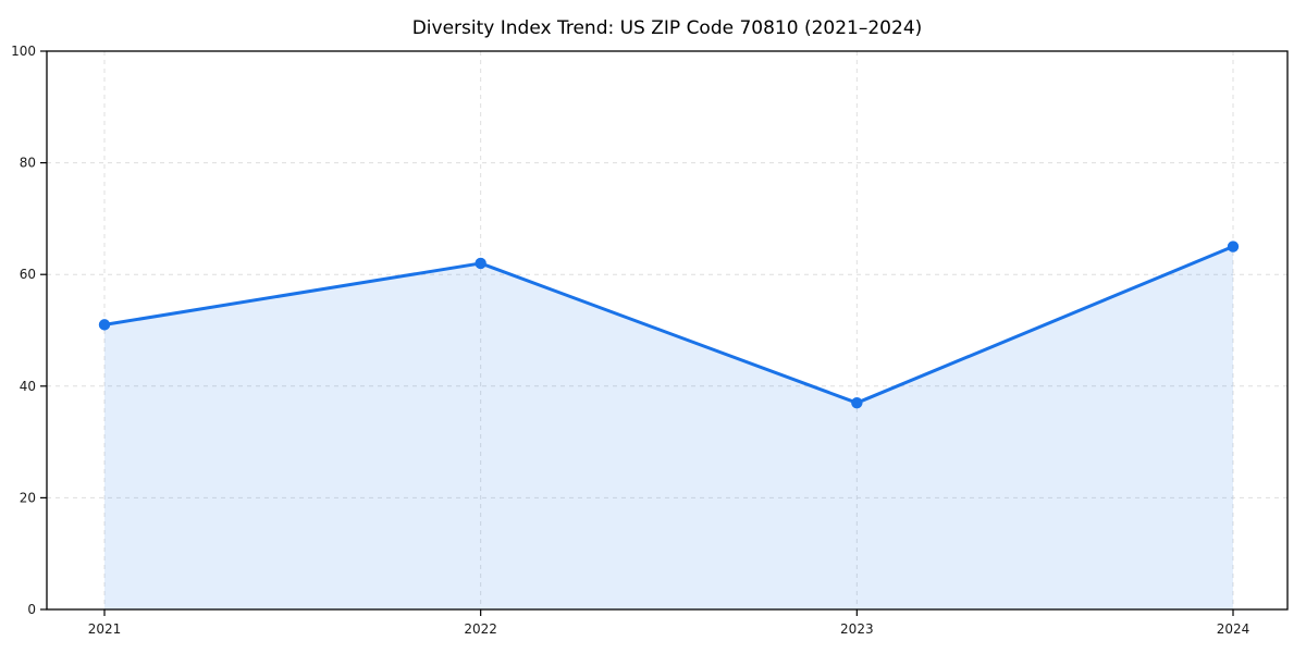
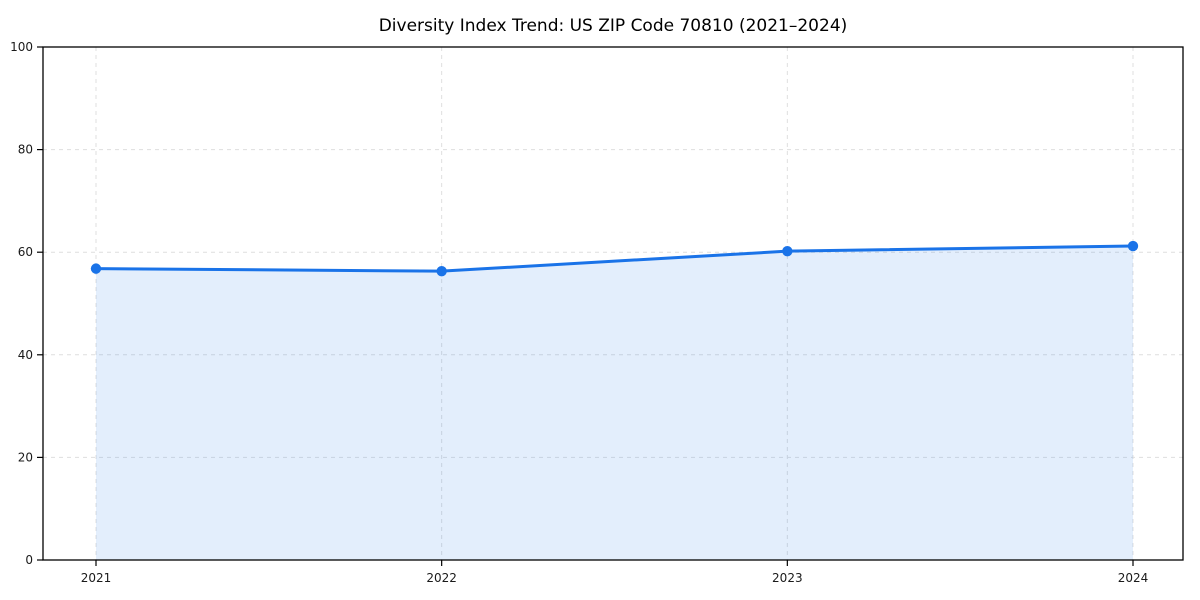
2021: 51 -> 57
2022: 62 -> 56
2023: 37 -> 60
2024: 65 -> 61
